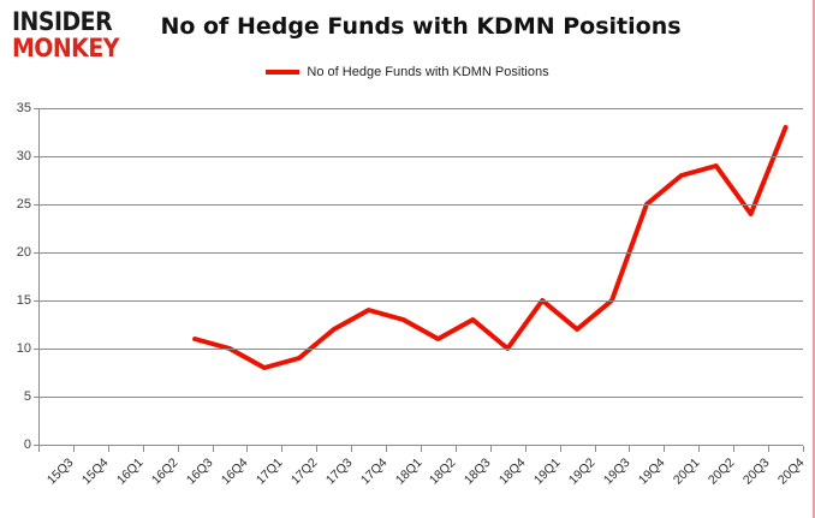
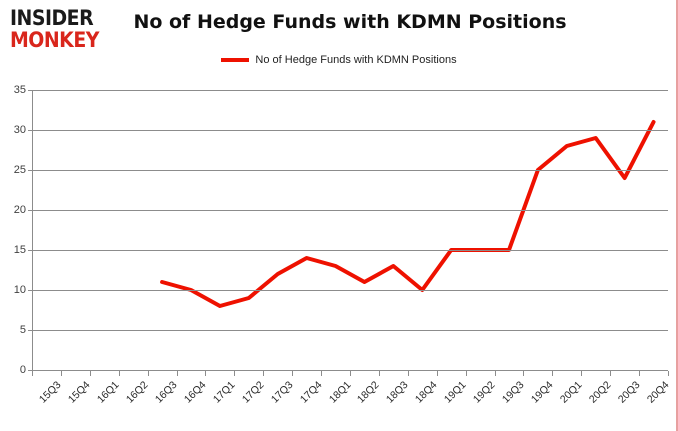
19Q2: 12 -> 15
20Q4: 33 -> 31
